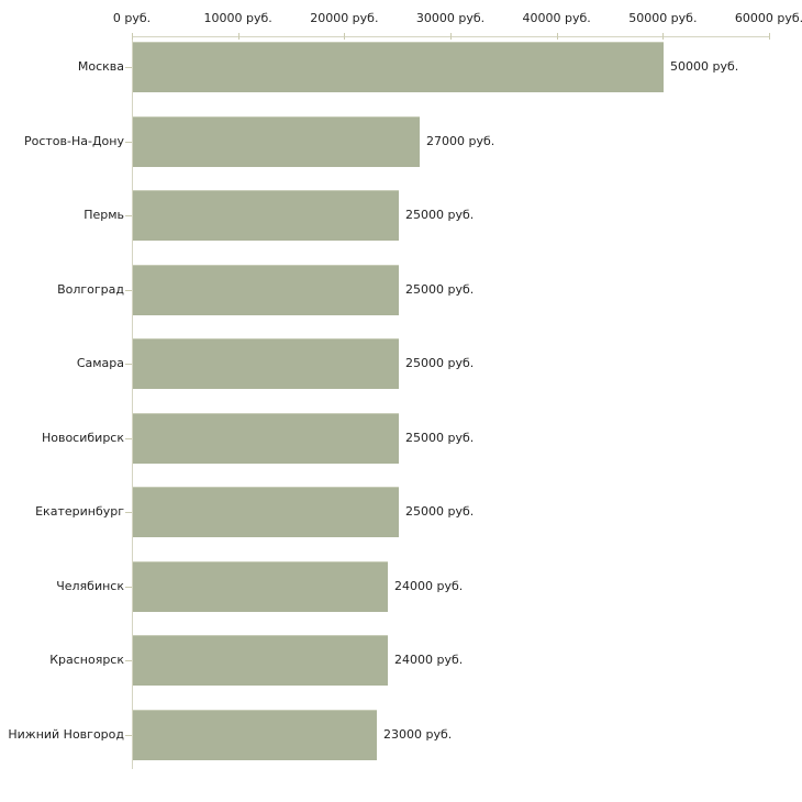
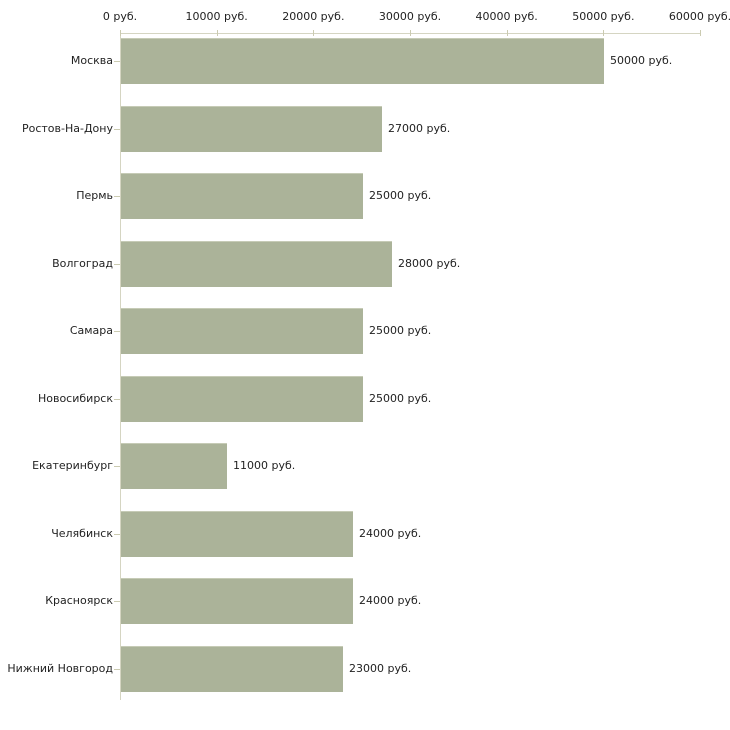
Волгоград: 25000 -> 28000
Екатеринбург: 25000 -> 11000
